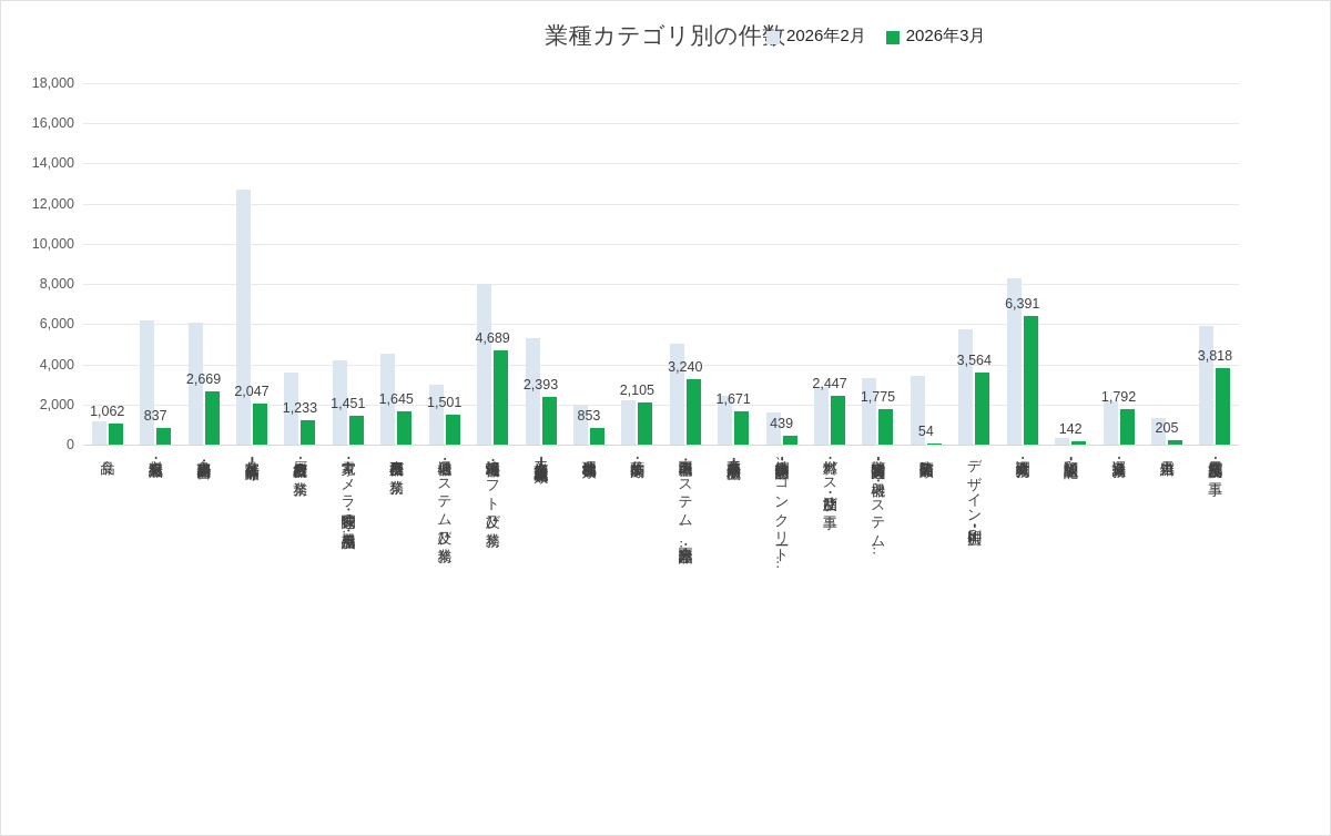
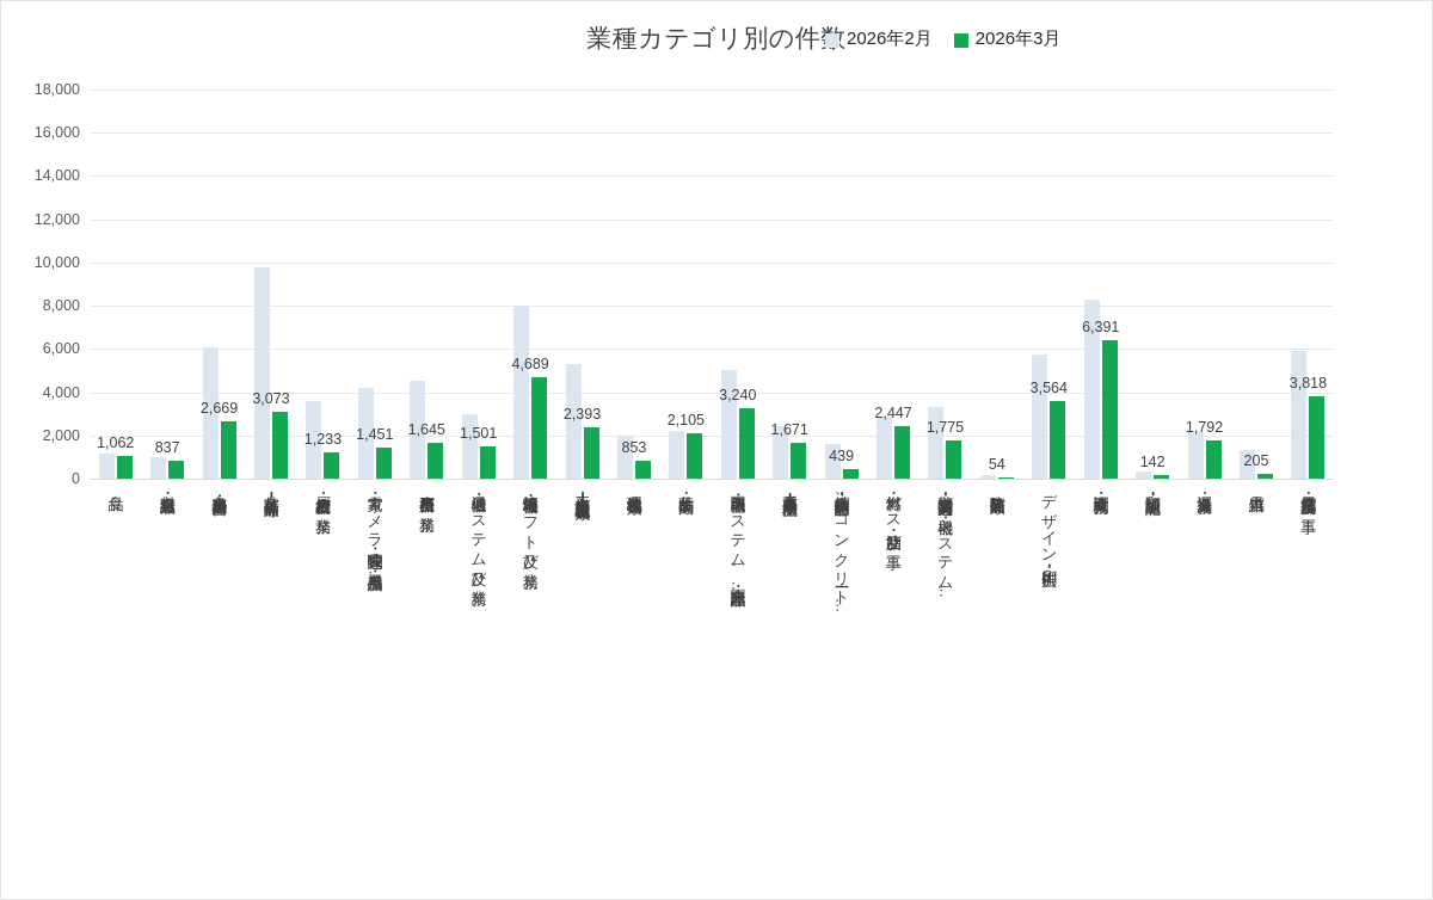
2026年2月/衣料・繊維製品: 6200 -> 1000
2026年2月/家具・寝具・什器・備品等: 12700 -> 9800
2026年3月/家具・寝具・什器・備品等: 2,047 -> 3,073
2026年2月/防衛等装備品類: 3400 -> 200
